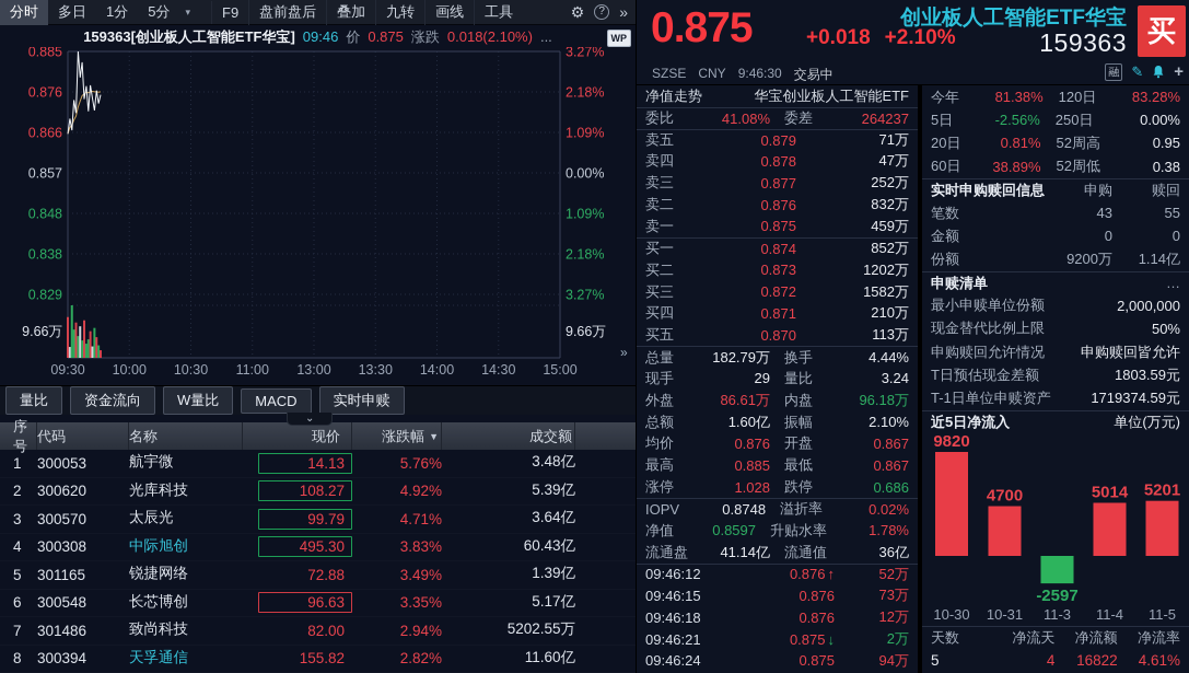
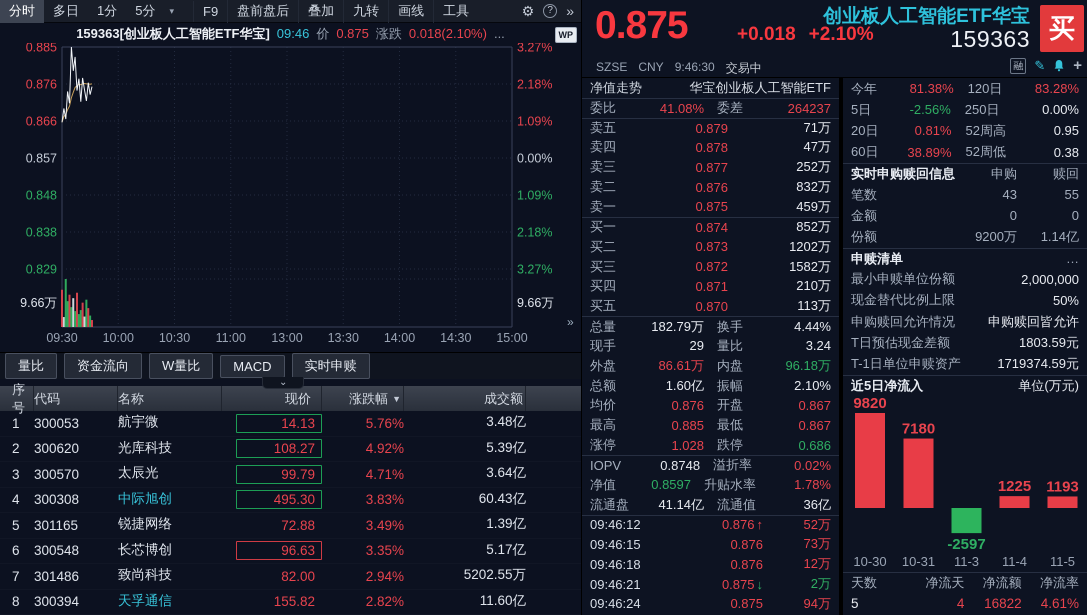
近5日净流入/10-31: 4700 -> 7180
近5日净流入/11-4: 5014 -> 1225
近5日净流入/11-5: 5201 -> 1193
